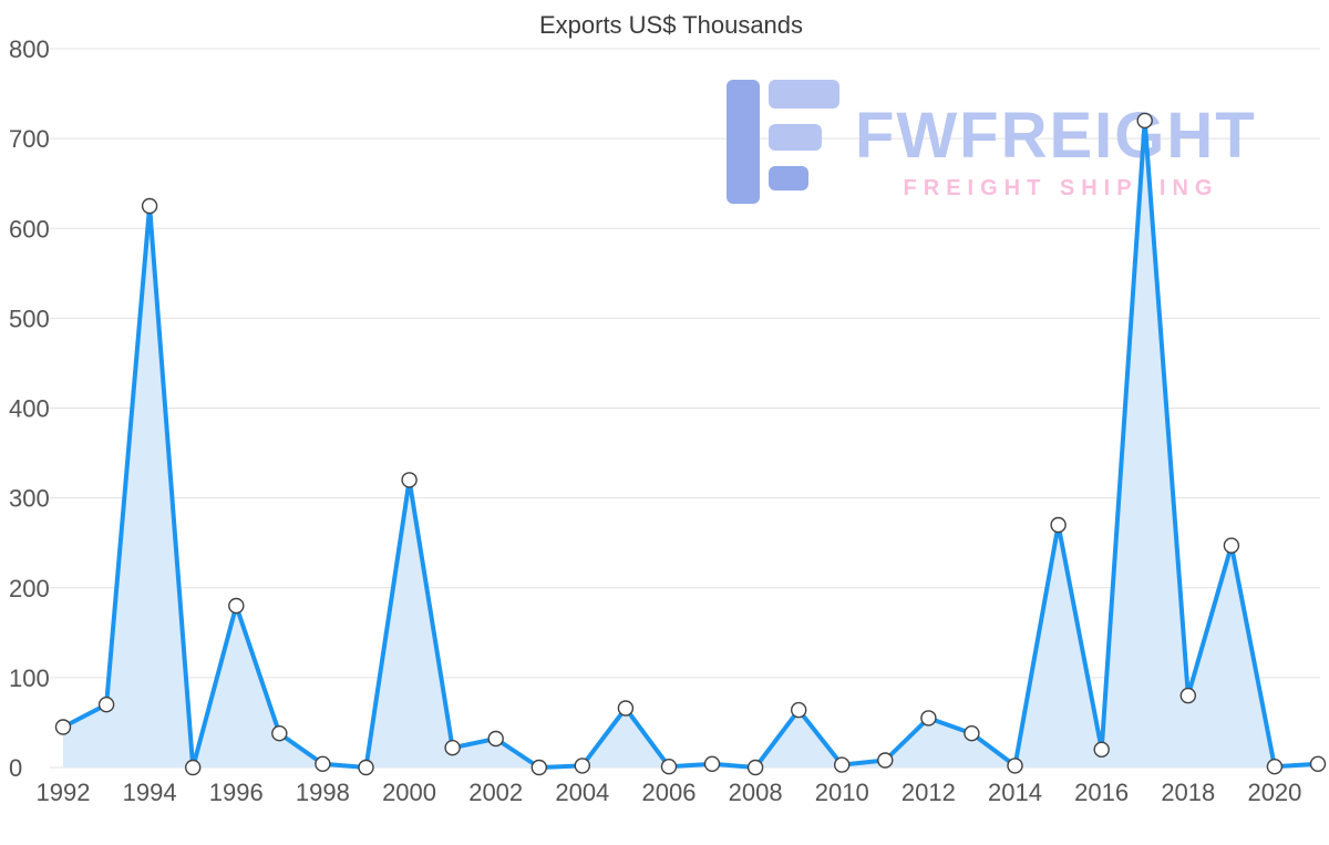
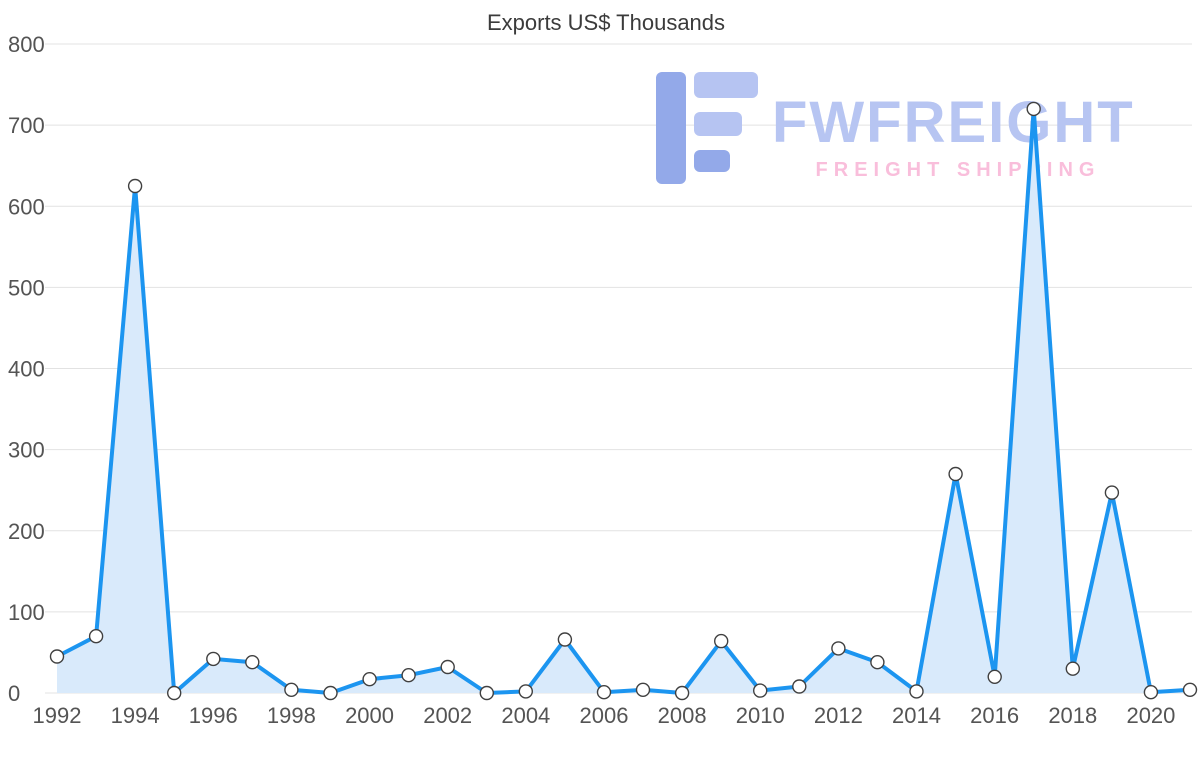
1996: 180 -> 40
2000: 320 -> 20
2018: 80 -> 30
